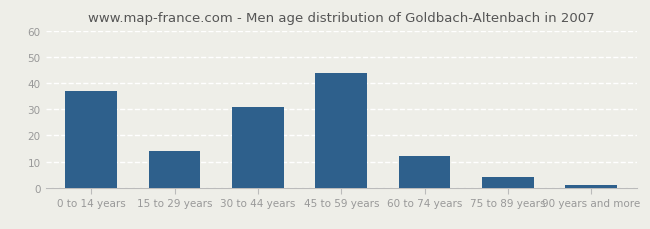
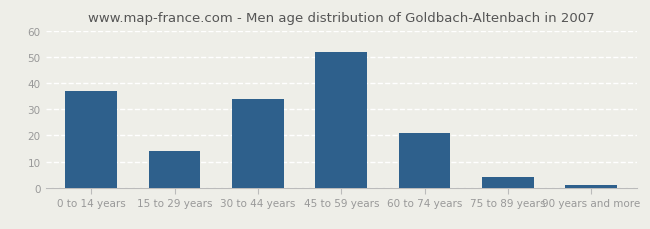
30 to 44 years: 31 -> 34
45 to 59 years: 44 -> 52
60 to 74 years: 12 -> 21
